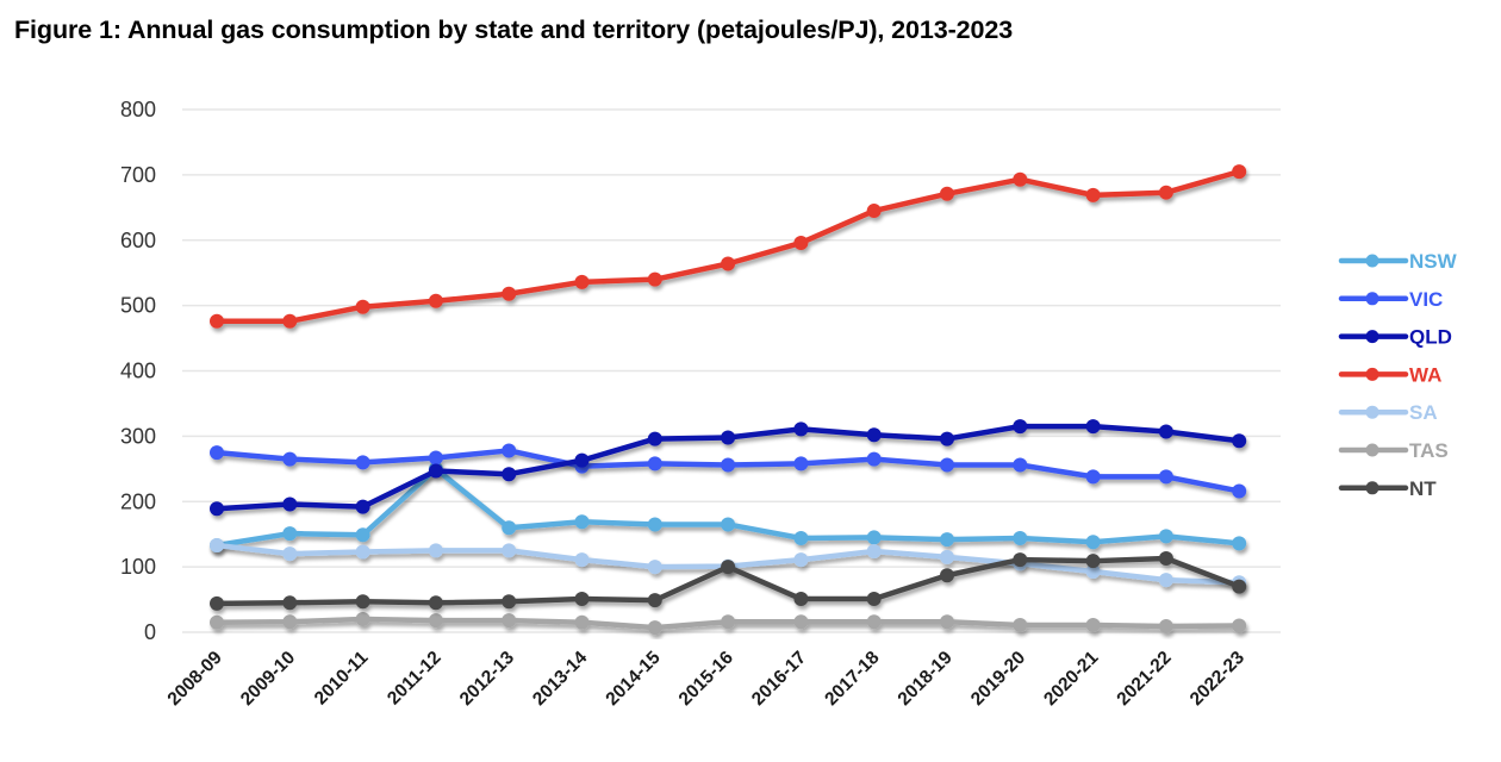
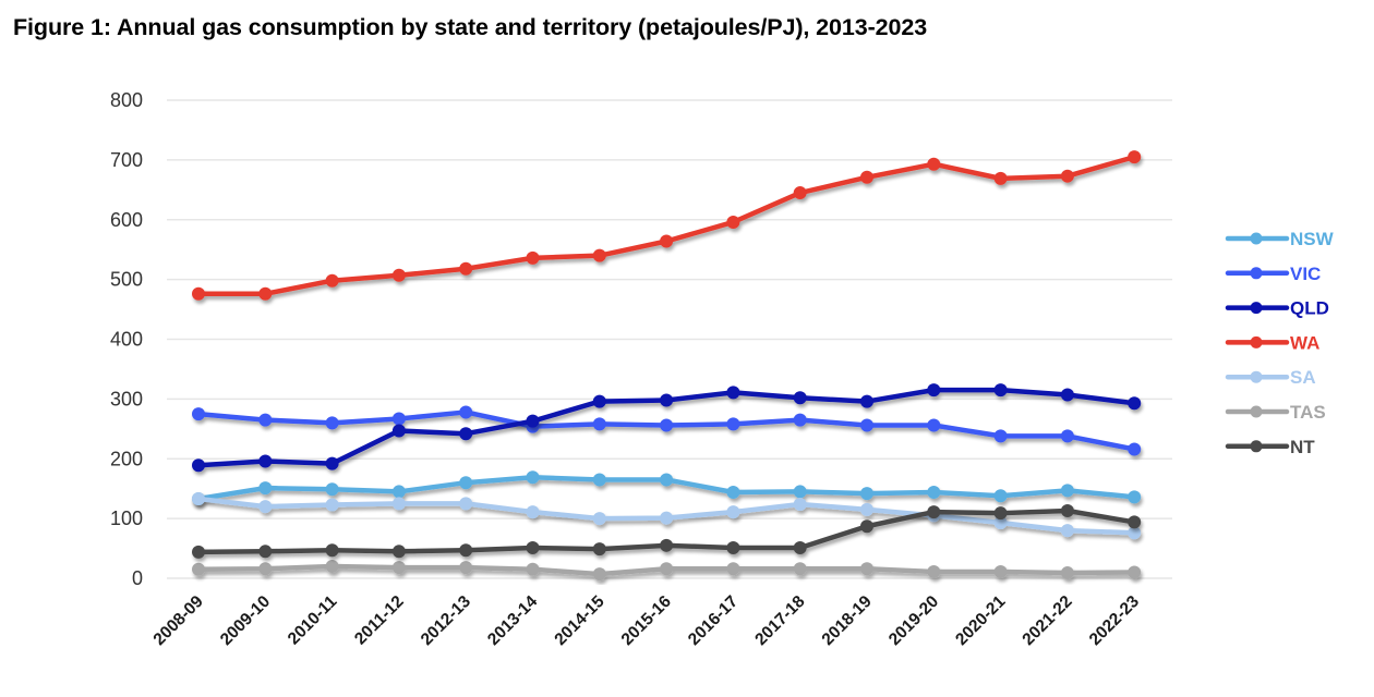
NSW/2011-12: 250 -> 140
NT/2015-16: 100 -> 60
NT/2022-23: 70 -> 90
